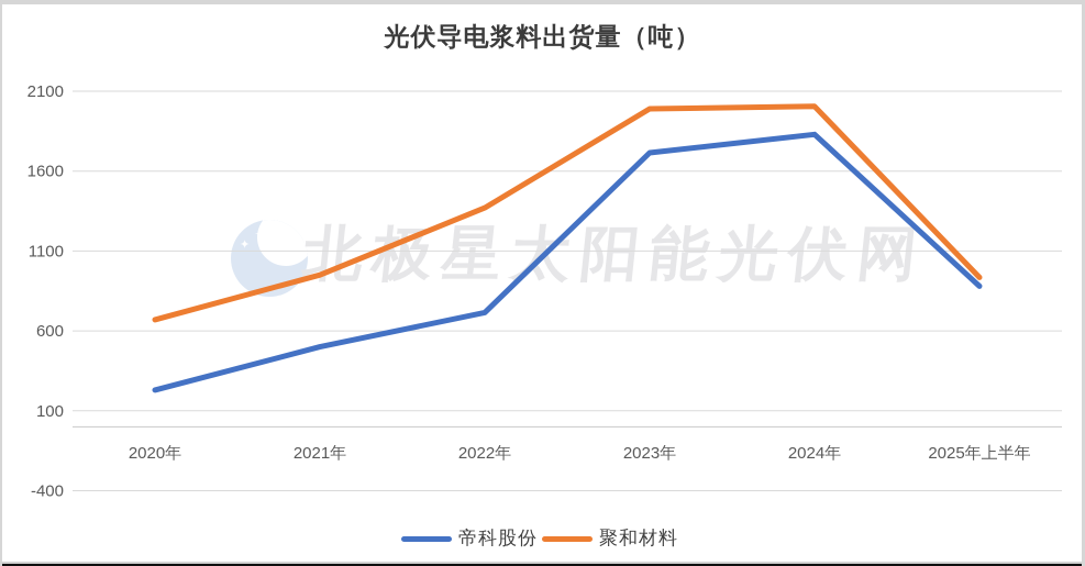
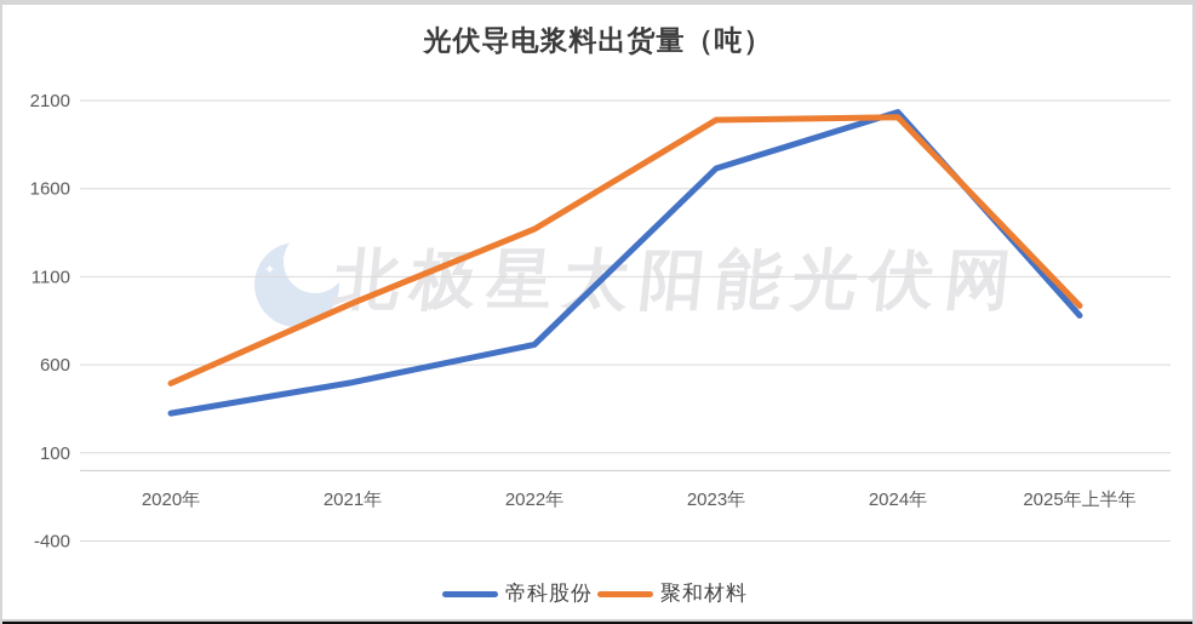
帝科股份/2020年: 230 -> 320
聚和材料/2020年: 670 -> 500
帝科股份/2024年: 1830 -> 2040
